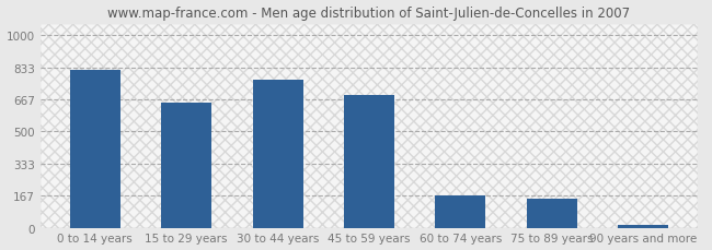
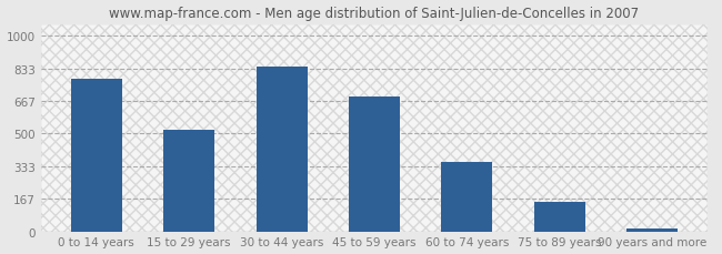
0 to 14 years: 820 -> 780
15 to 29 years: 650 -> 520
30 to 44 years: 770 -> 840
60 to 74 years: 170 -> 360
